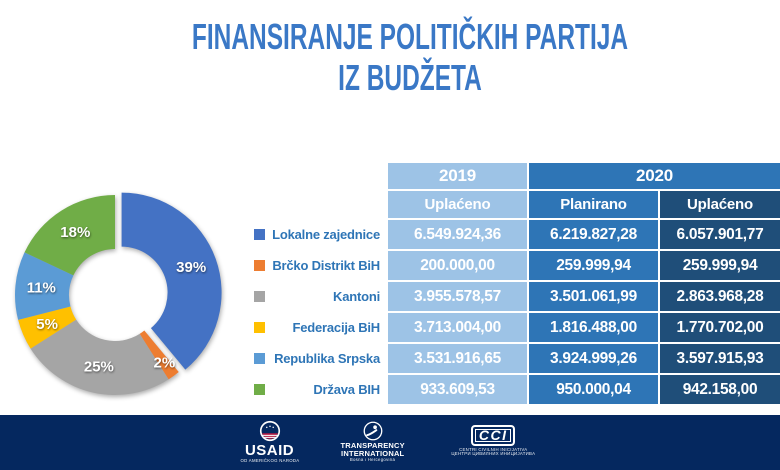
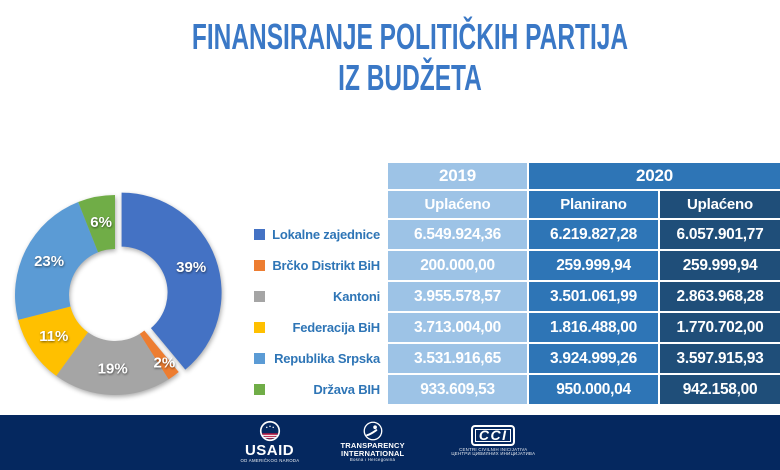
Kantoni: 25% -> 19%
Federacija BiH: 5% -> 11%
Republika Srpska: 11% -> 23%
Država BIH: 18% -> 6%
